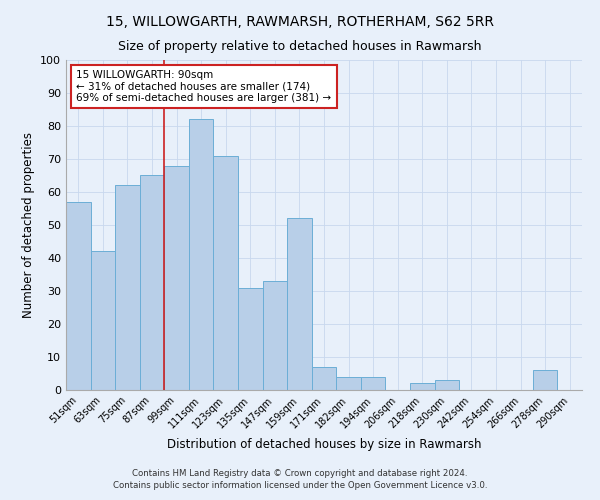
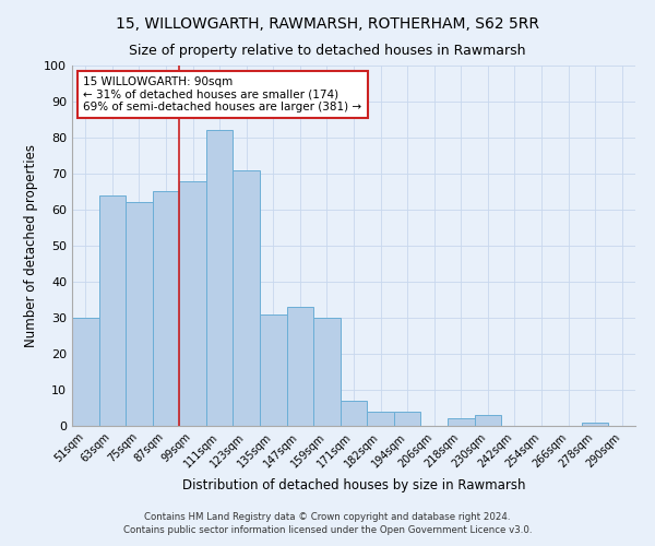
51sqm: 57 -> 30
63sqm: 42 -> 64
159sqm: 52 -> 30
278sqm: 6 -> 1
